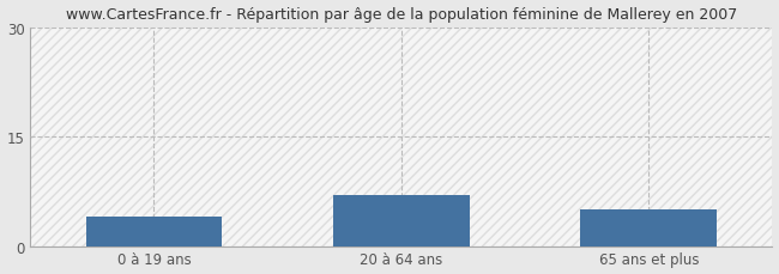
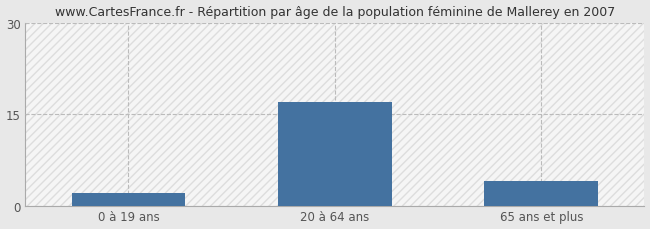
0 à 19 ans: 4 -> 2
20 à 64 ans: 7 -> 17
65 ans et plus: 5 -> 4
